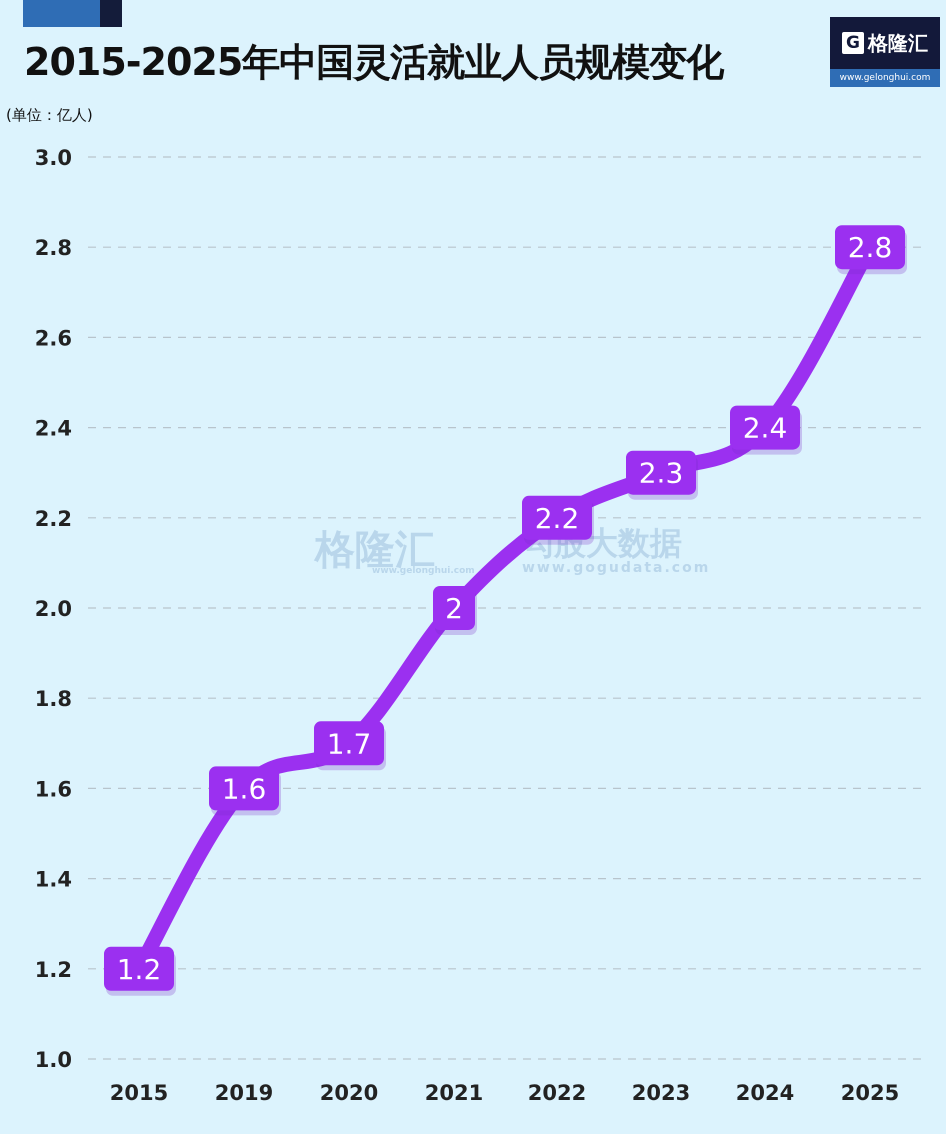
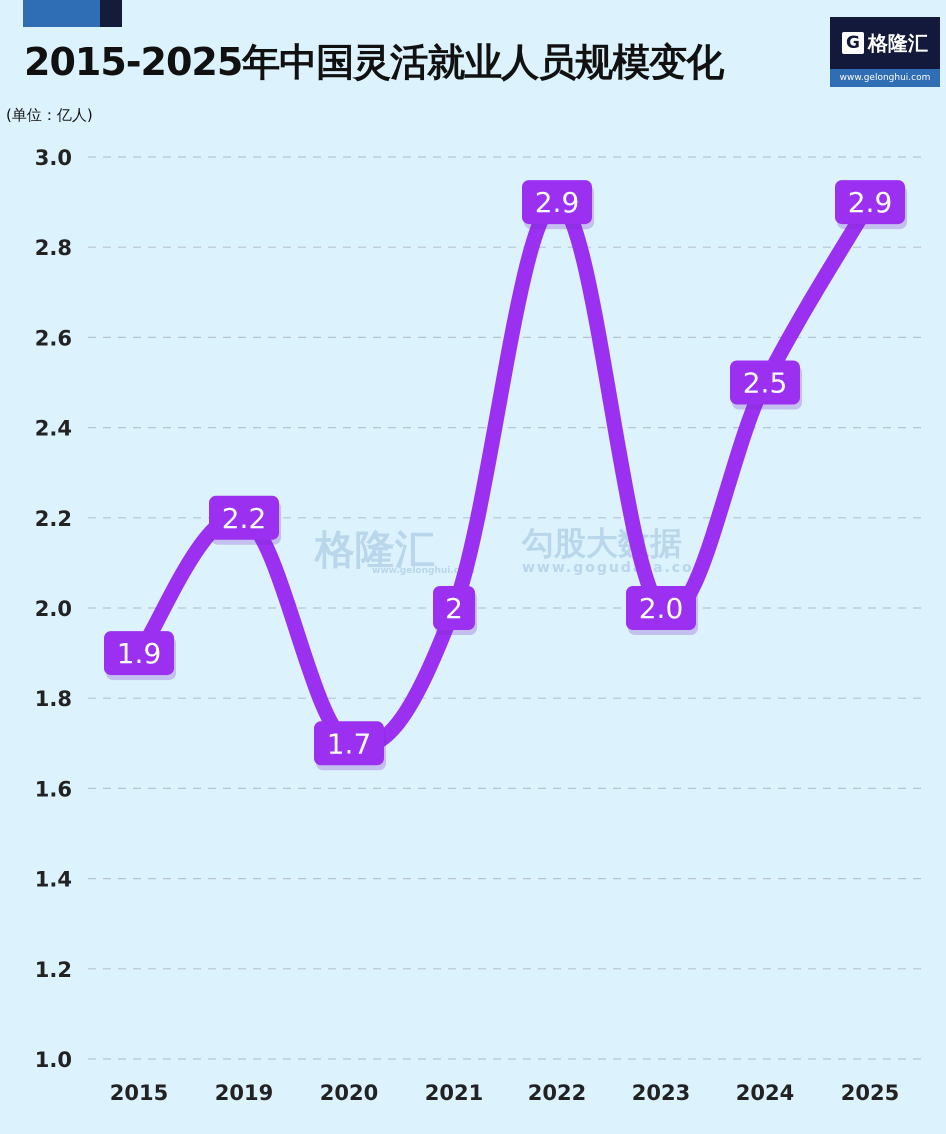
2015: 1.2 -> 1.9
2019: 1.6 -> 2.2
2022: 2.2 -> 2.9
2023: 2.3 -> 2.0
2024: 2.4 -> 2.5
2025: 2.8 -> 2.9
